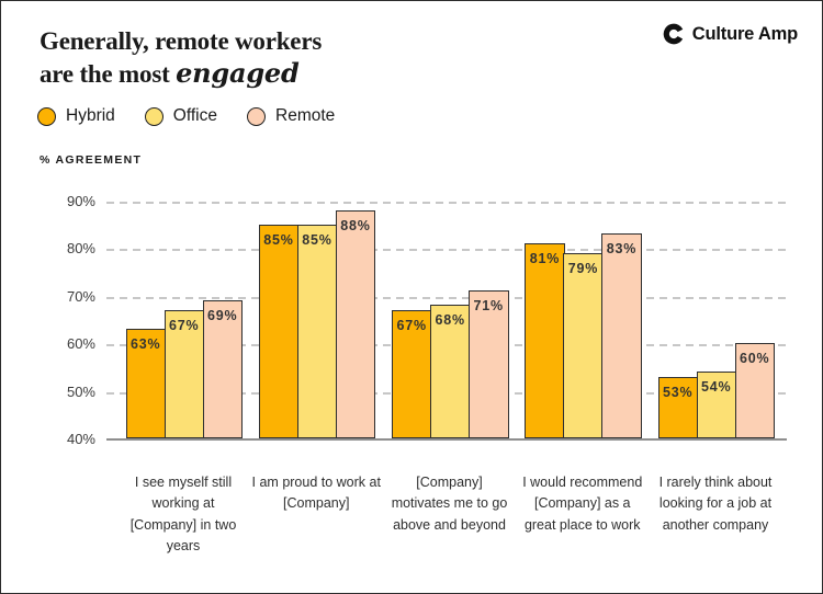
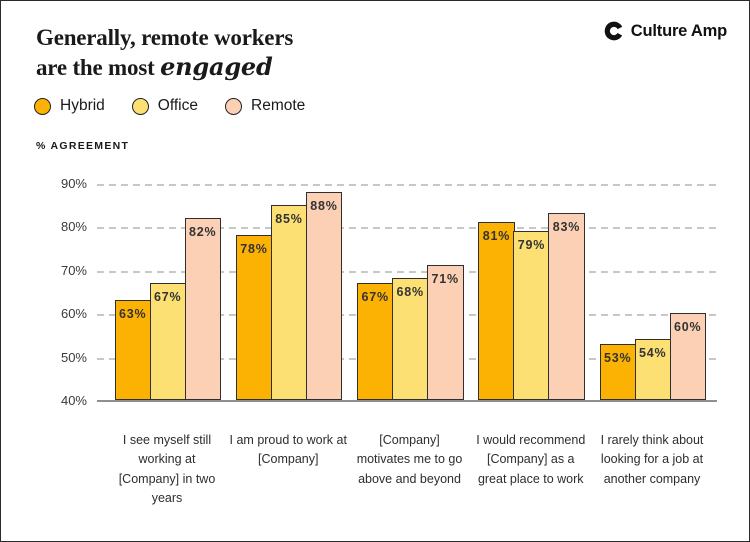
Remote/I see myself still working at [Company] in two years: 69% -> 82%
Hybrid/I am proud to work at [Company]: 85% -> 78%
